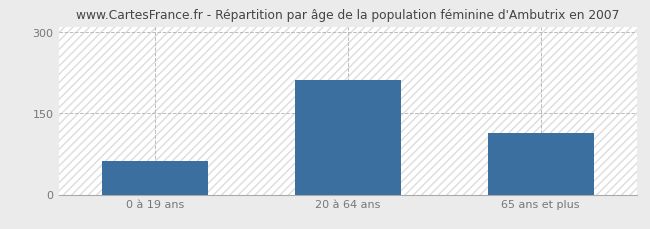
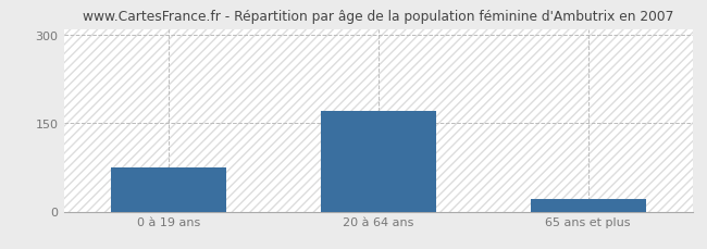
0 à 19 ans: 62 -> 75
20 à 64 ans: 212 -> 170
65 ans et plus: 114 -> 22
